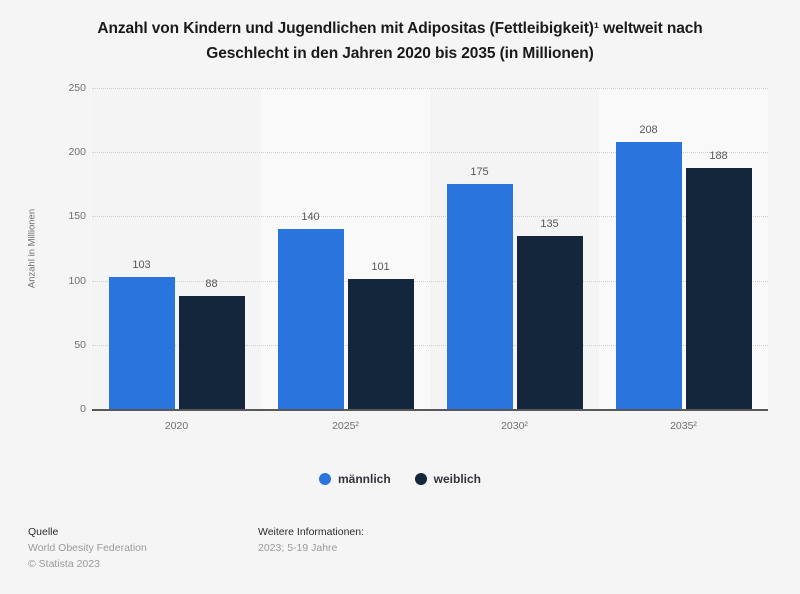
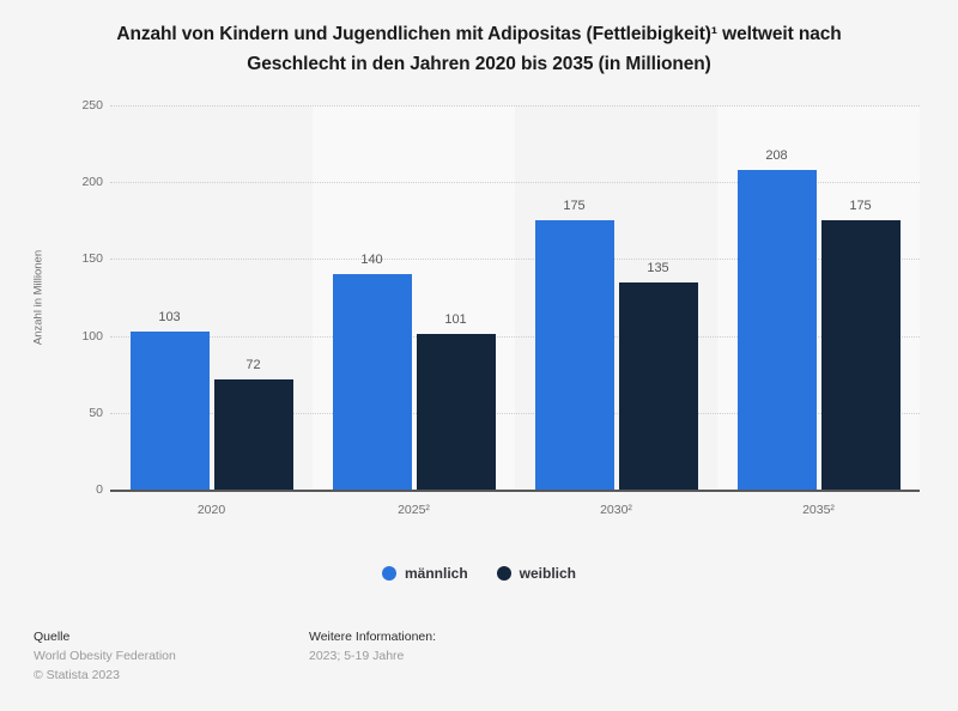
weiblich/2020: 88 -> 72
weiblich/2035²: 188 -> 175
